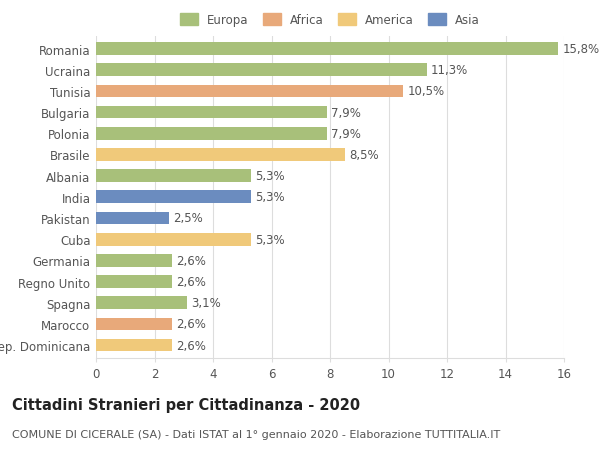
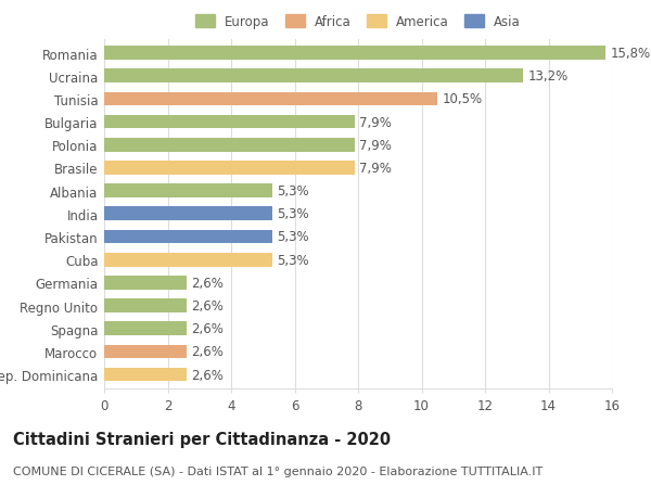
Ucraina: 11,3% -> 13,2%
Brasile: 8,5% -> 7,9%
Pakistan: 2,5% -> 5,3%
Spagna: 3,1% -> 2,6%
